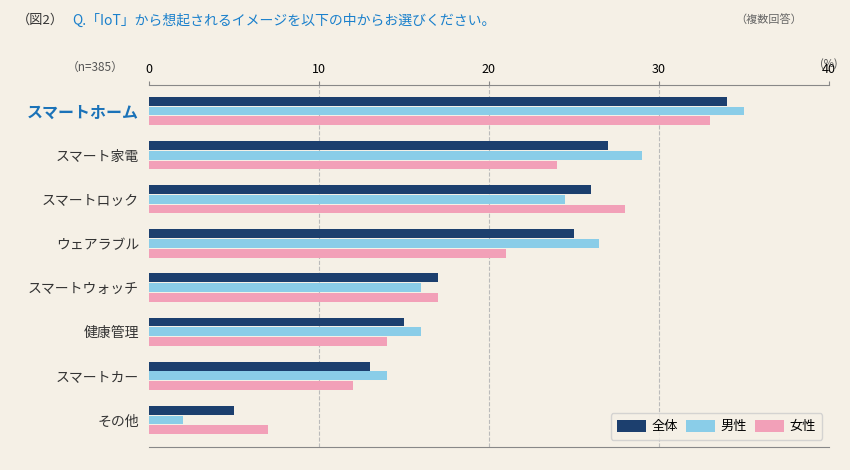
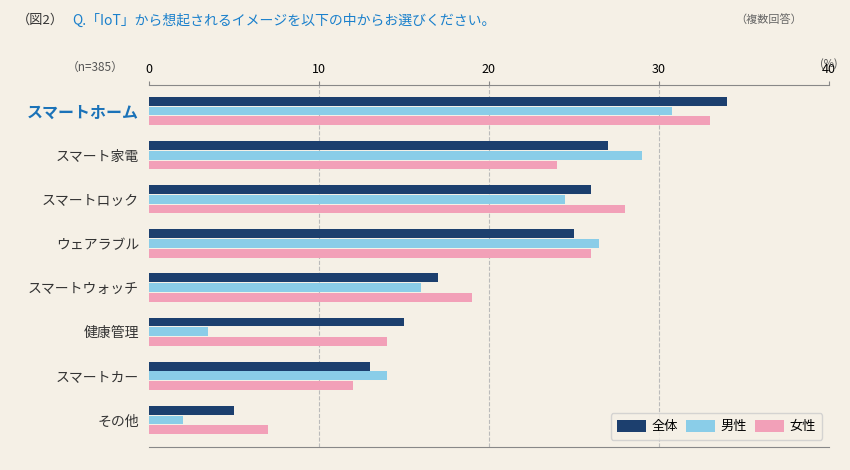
男性/スマートホーム: 35.0 -> 30.8
女性/ウェアラブル: 21 -> 26
女性/スマートウォッチ: 17 -> 19
男性/健康管理: 16.0 -> 3.5
